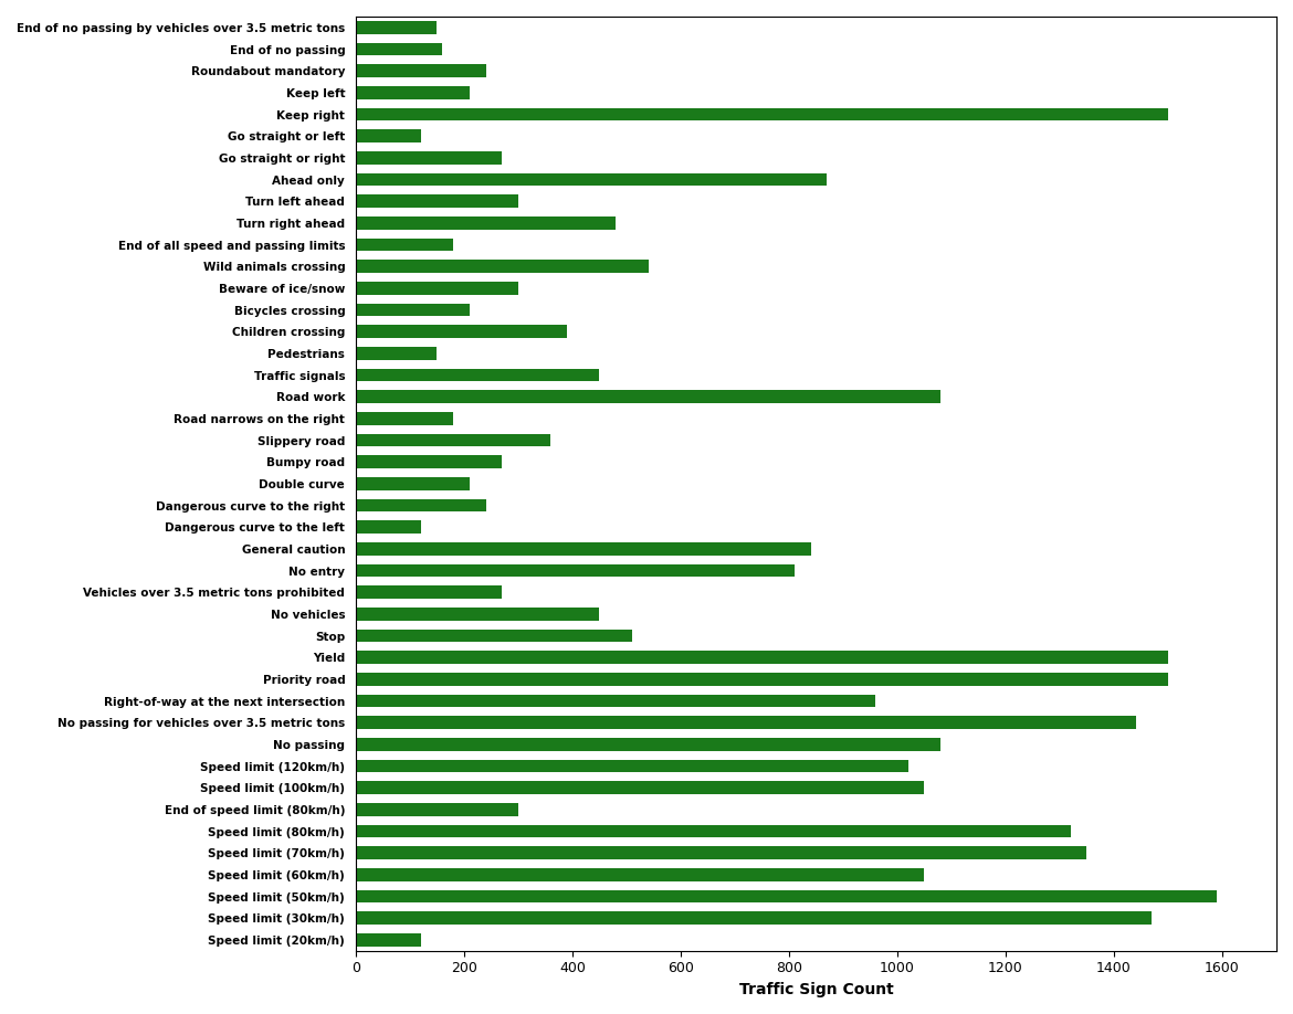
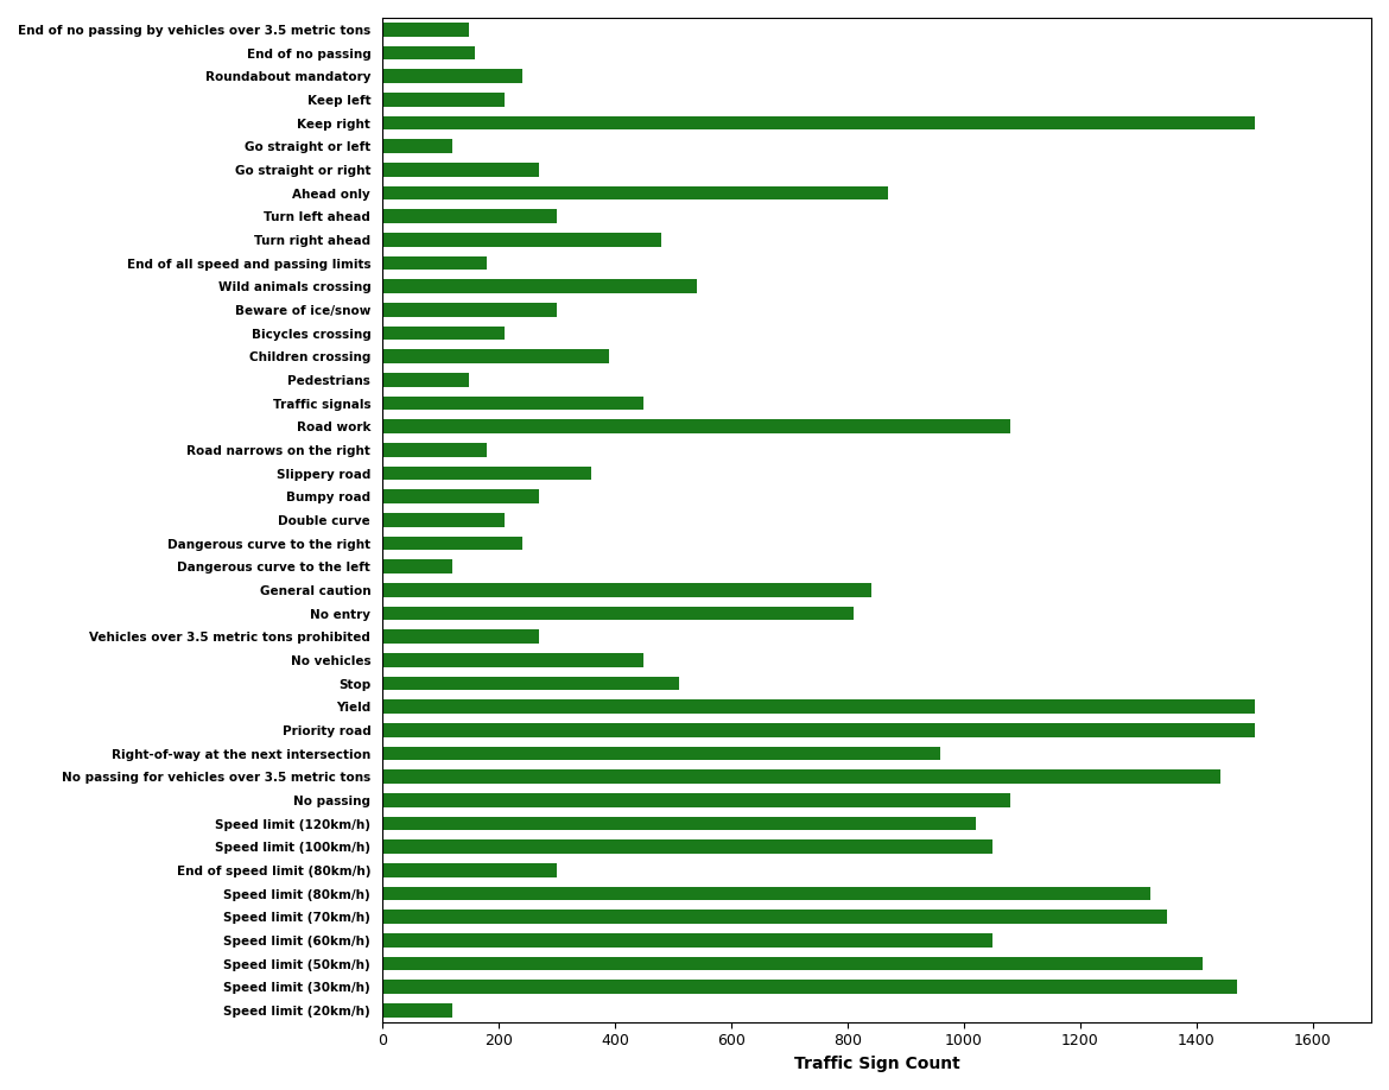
Speed limit (50km/h): 1590 -> 1410
